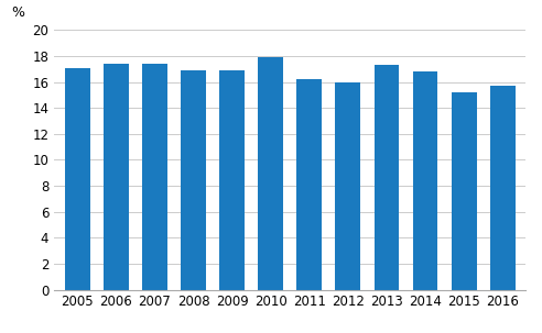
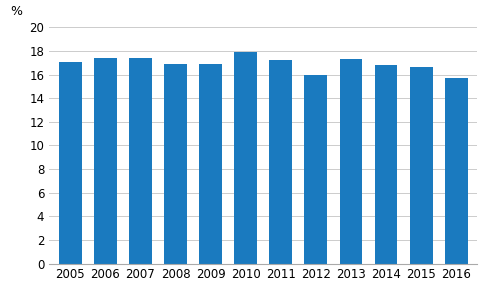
2011: 16.2 -> 17.2
2015: 15.2 -> 16.6
